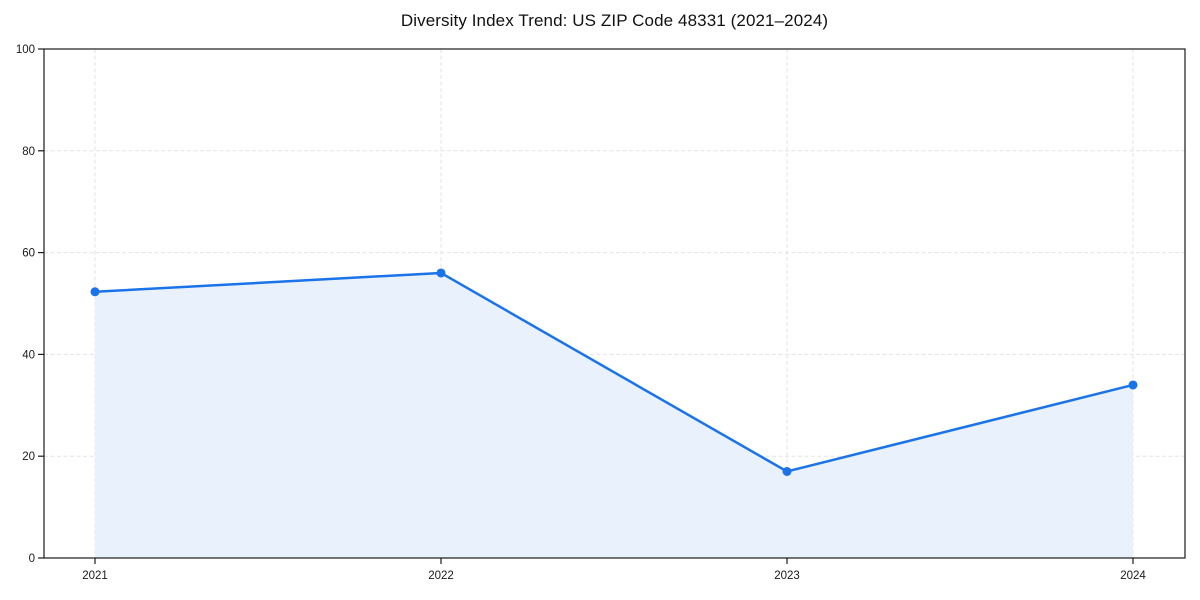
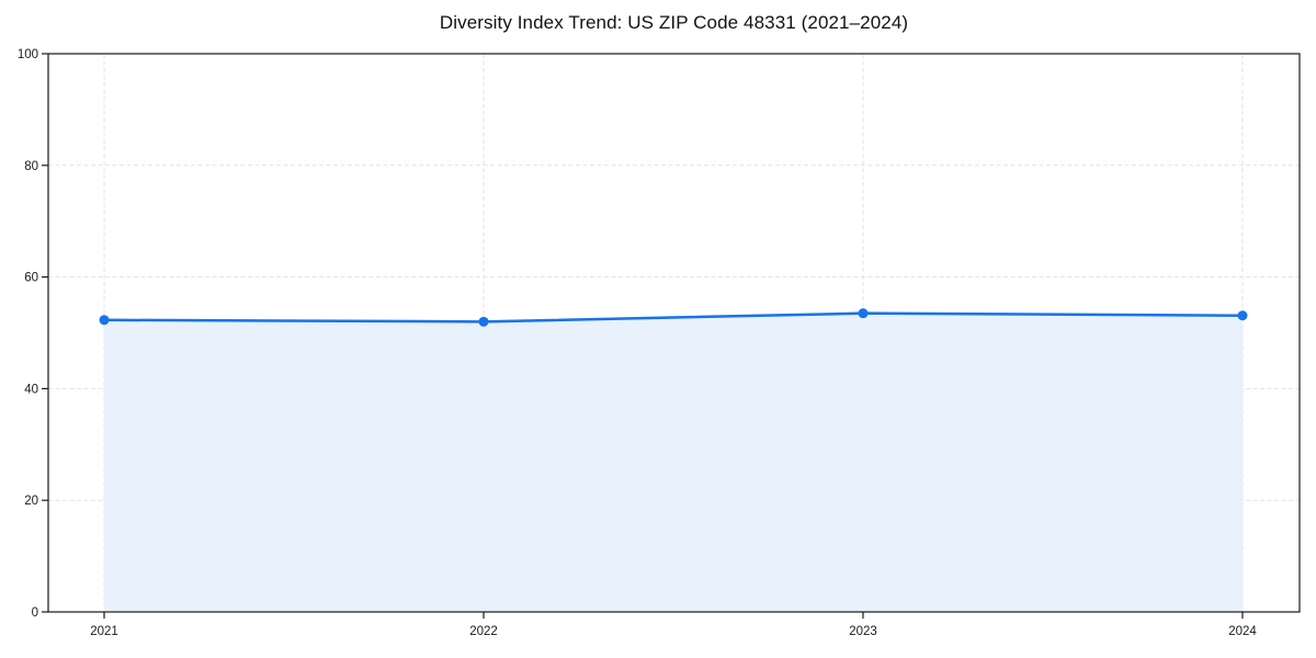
2022: 56 -> 52
2023: 17 -> 54
2024: 34 -> 53
